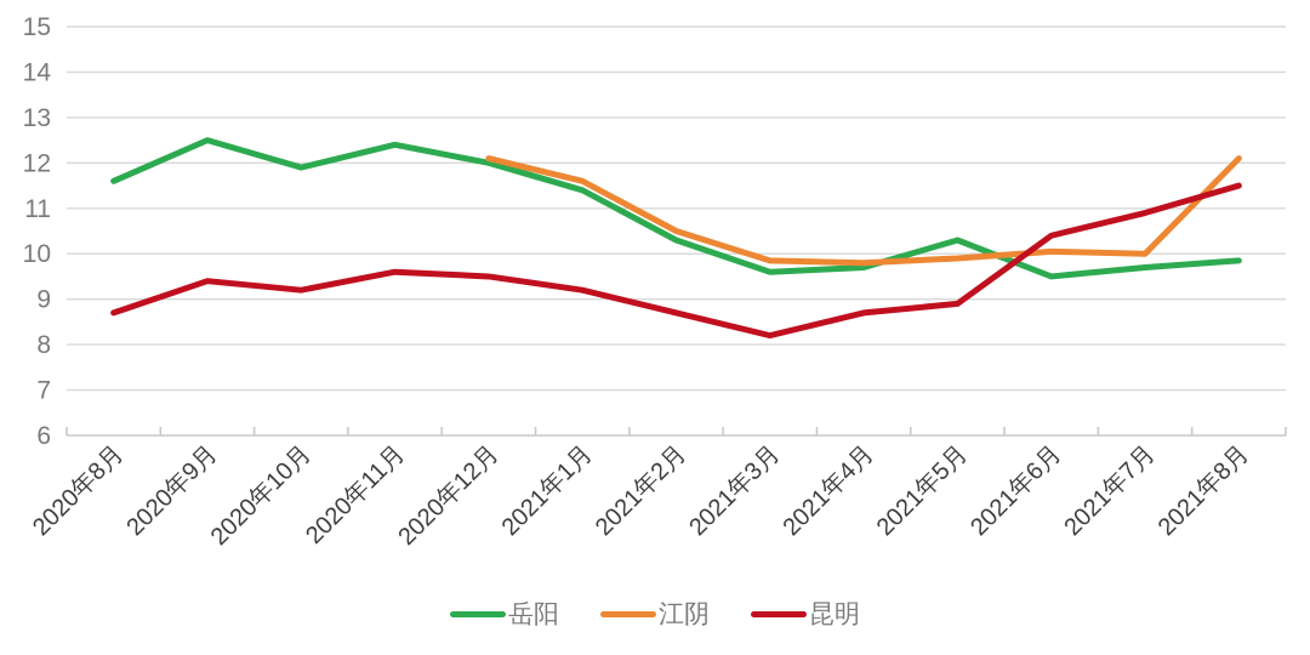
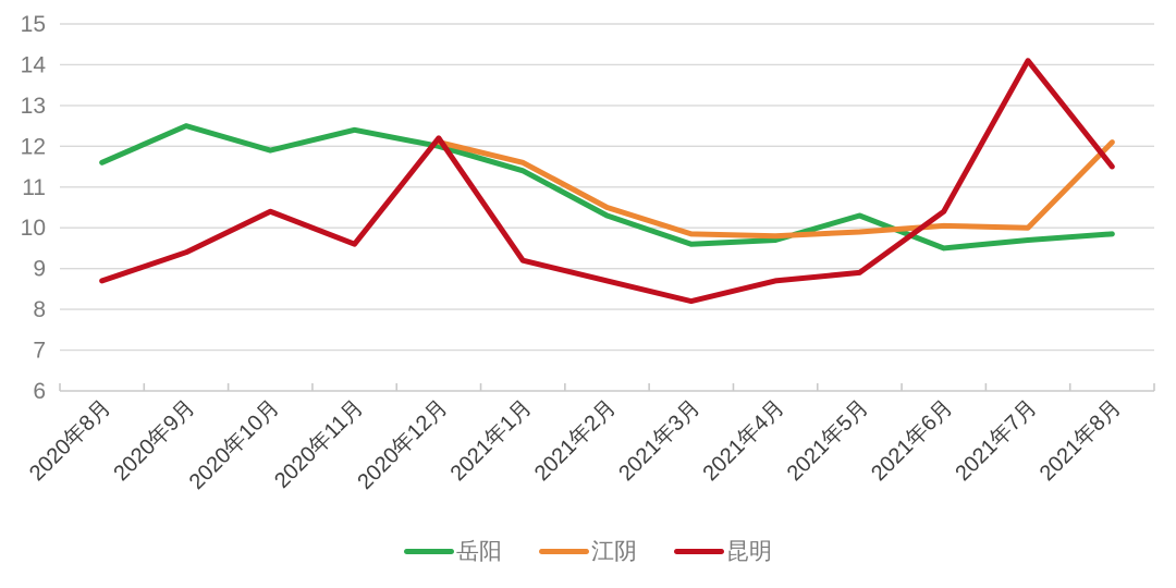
昆明/2020年10月: 9.2 -> 10.4
昆明/2020年12月: 9.5 -> 12.2
昆明/2021年7月: 10.9 -> 14.1
